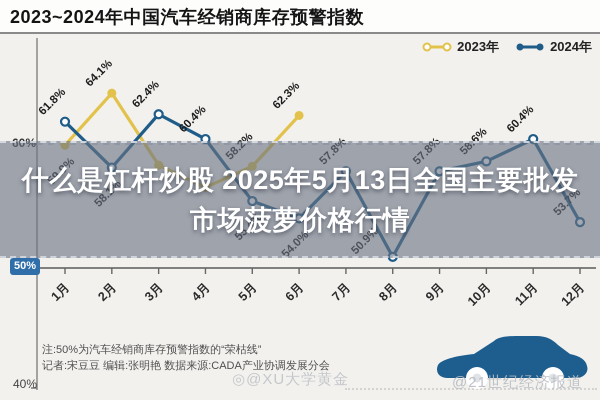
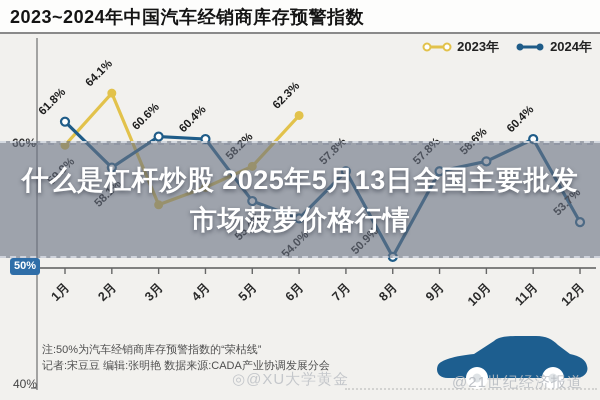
2023年/3月: 58.3% -> 55.1%
2024年/3月: 62.4% -> 60.6%
